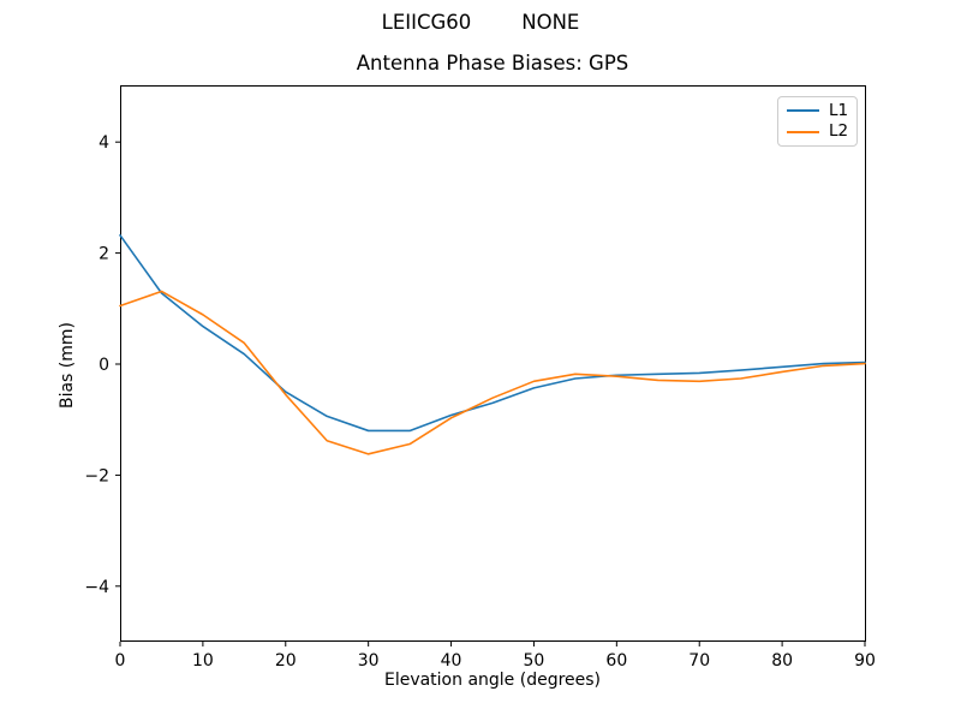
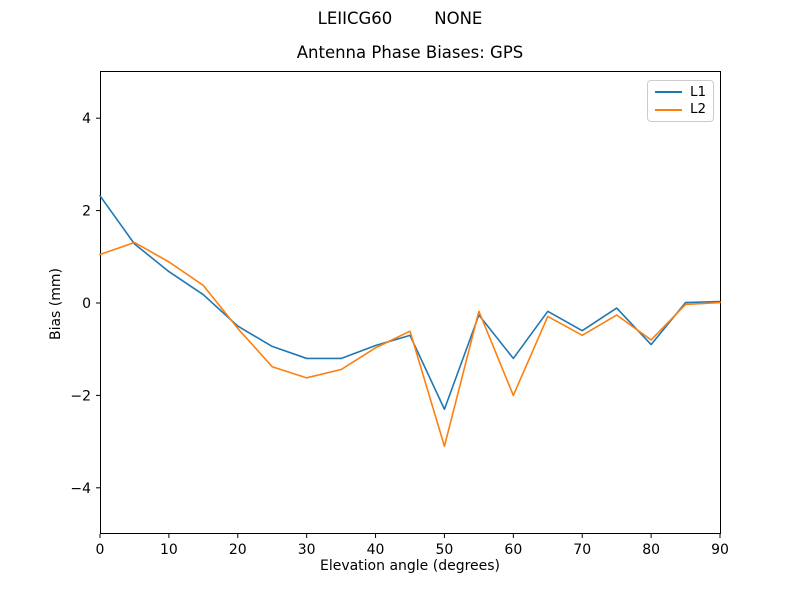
L1/50: -0.4 -> -2.3
L2/50: -0.3 -> -3.1
L1/60: -0.2 -> -1.2
L2/60: -0.2 -> -2.0
L1/70: -0.2 -> -0.6
L2/70: -0.3 -> -0.7
L1/80: -0.1 -> -0.9
L2/80: -0.1 -> -0.8
